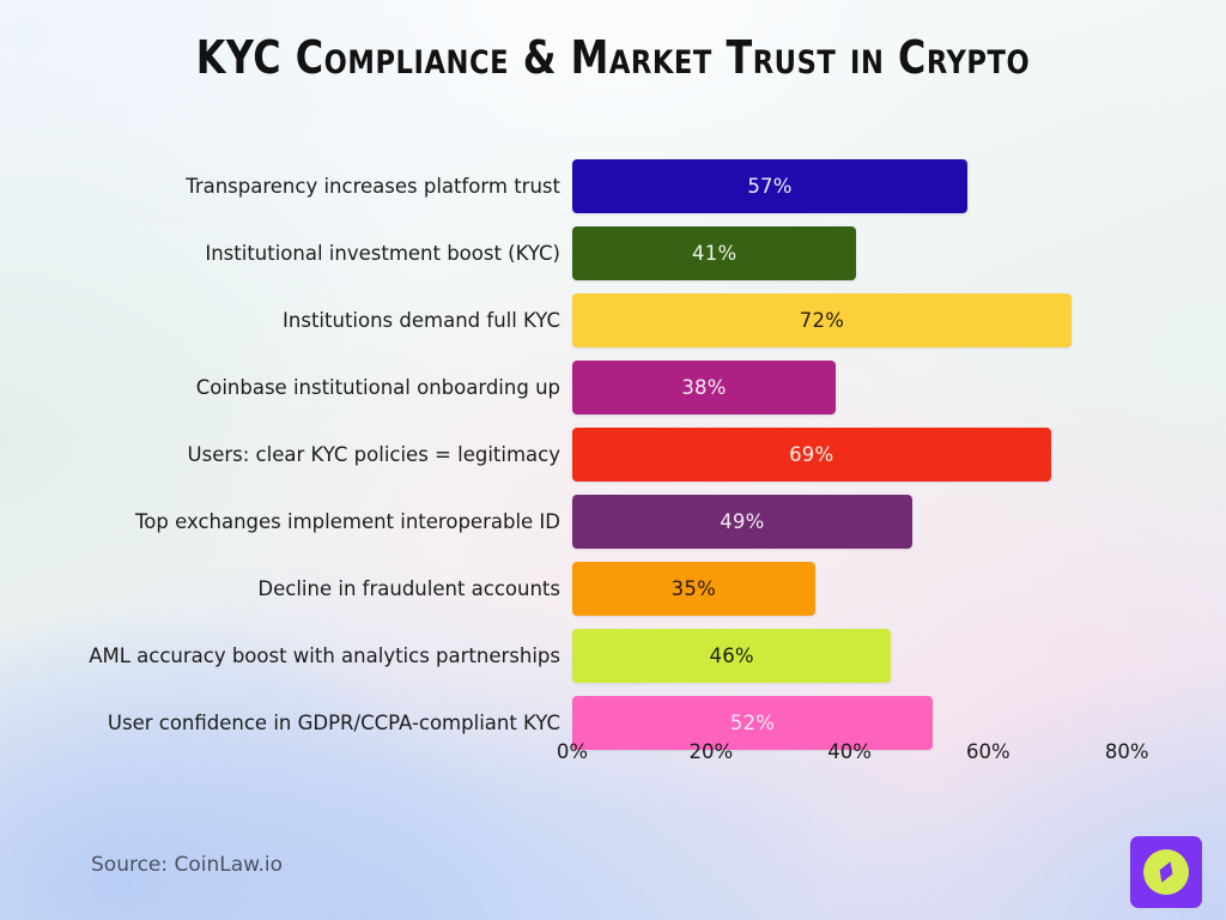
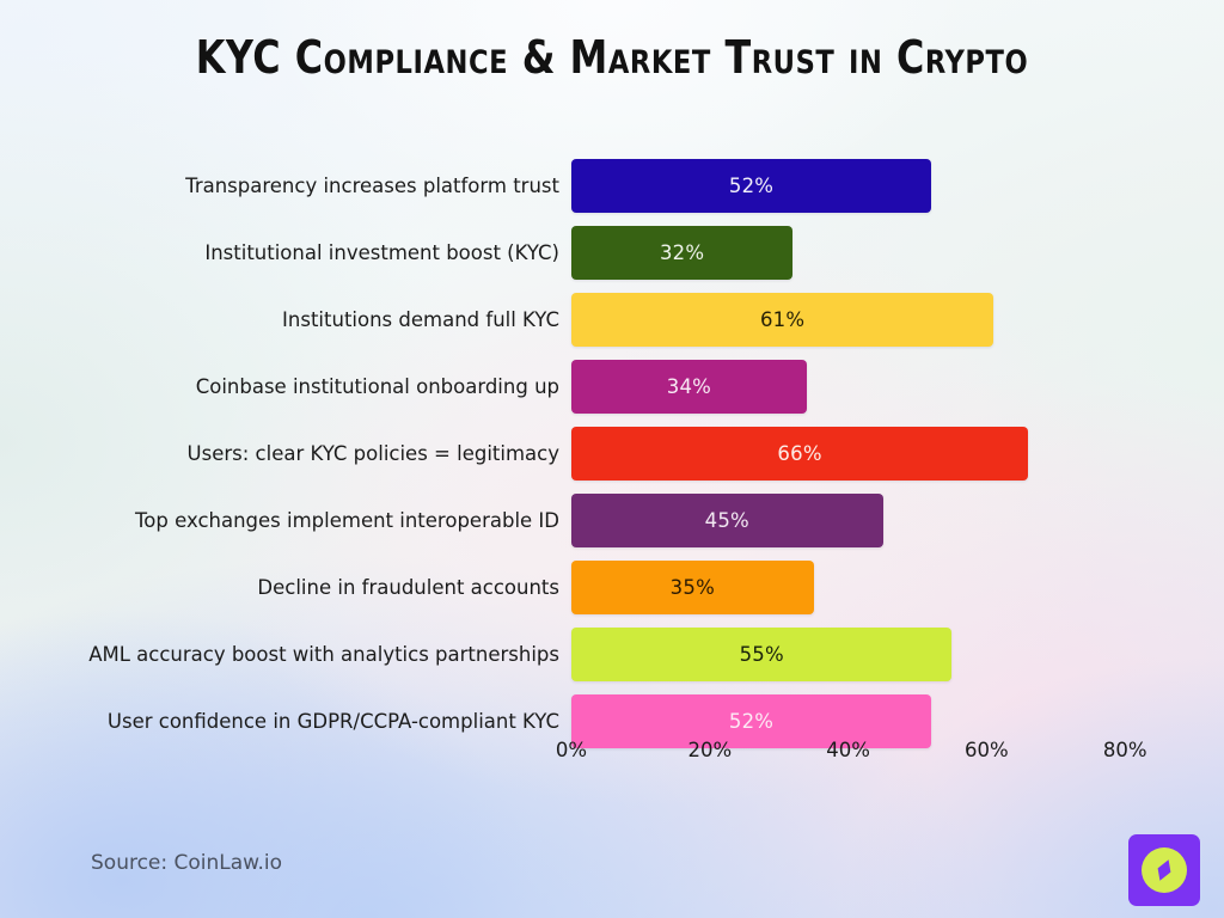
Transparency increases platform trust: 57% -> 52%
Institutional investment boost (KYC): 41% -> 32%
Institutions demand full KYC: 72% -> 61%
Coinbase institutional onboarding up: 38% -> 34%
Users: clear KYC policies = legitimacy: 69% -> 66%
Top exchanges implement interoperable ID: 49% -> 45%
AML accuracy boost with analytics partnerships: 46% -> 55%
